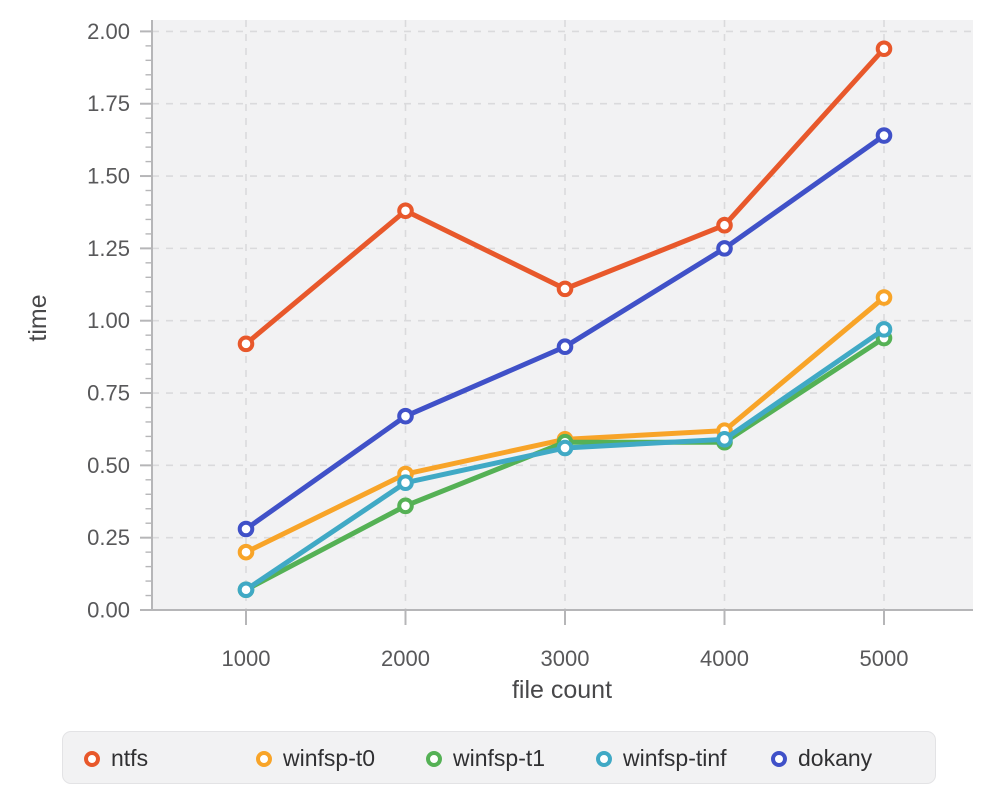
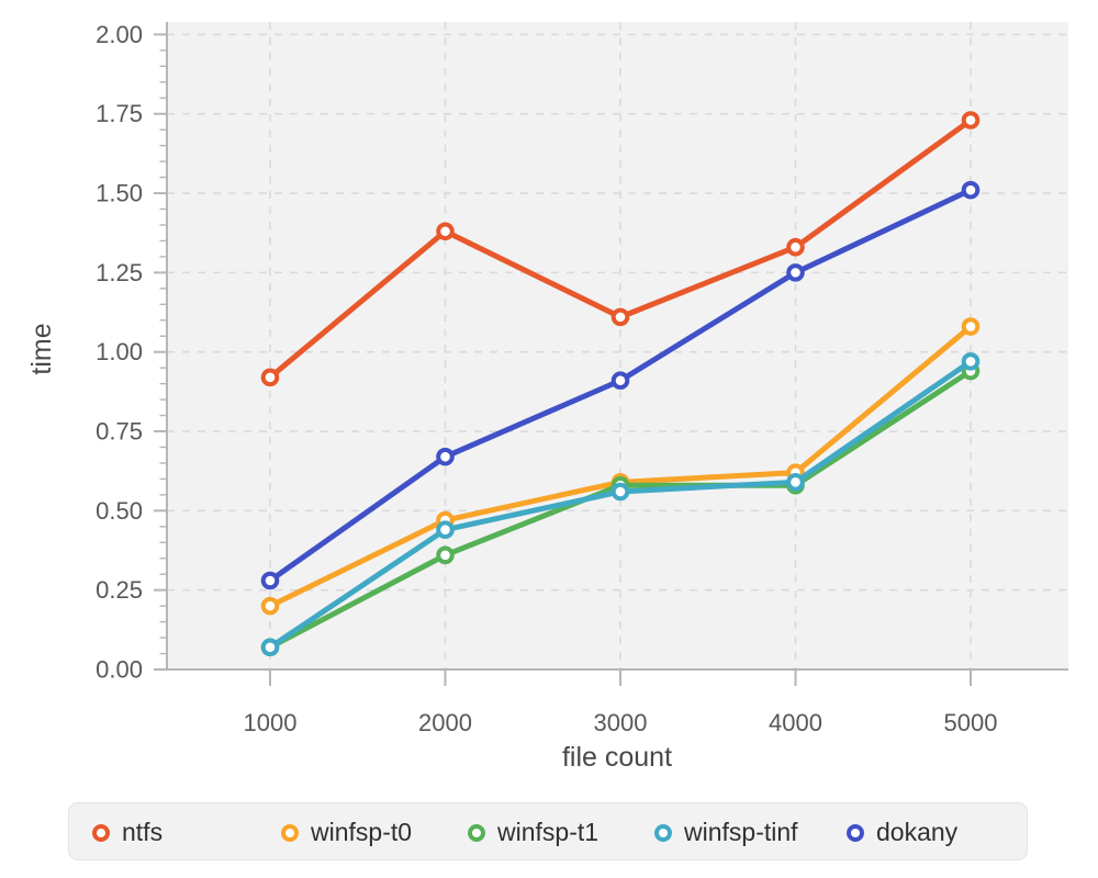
ntfs/5000: 1.94 -> 1.73
dokany/5000: 1.64 -> 1.51
